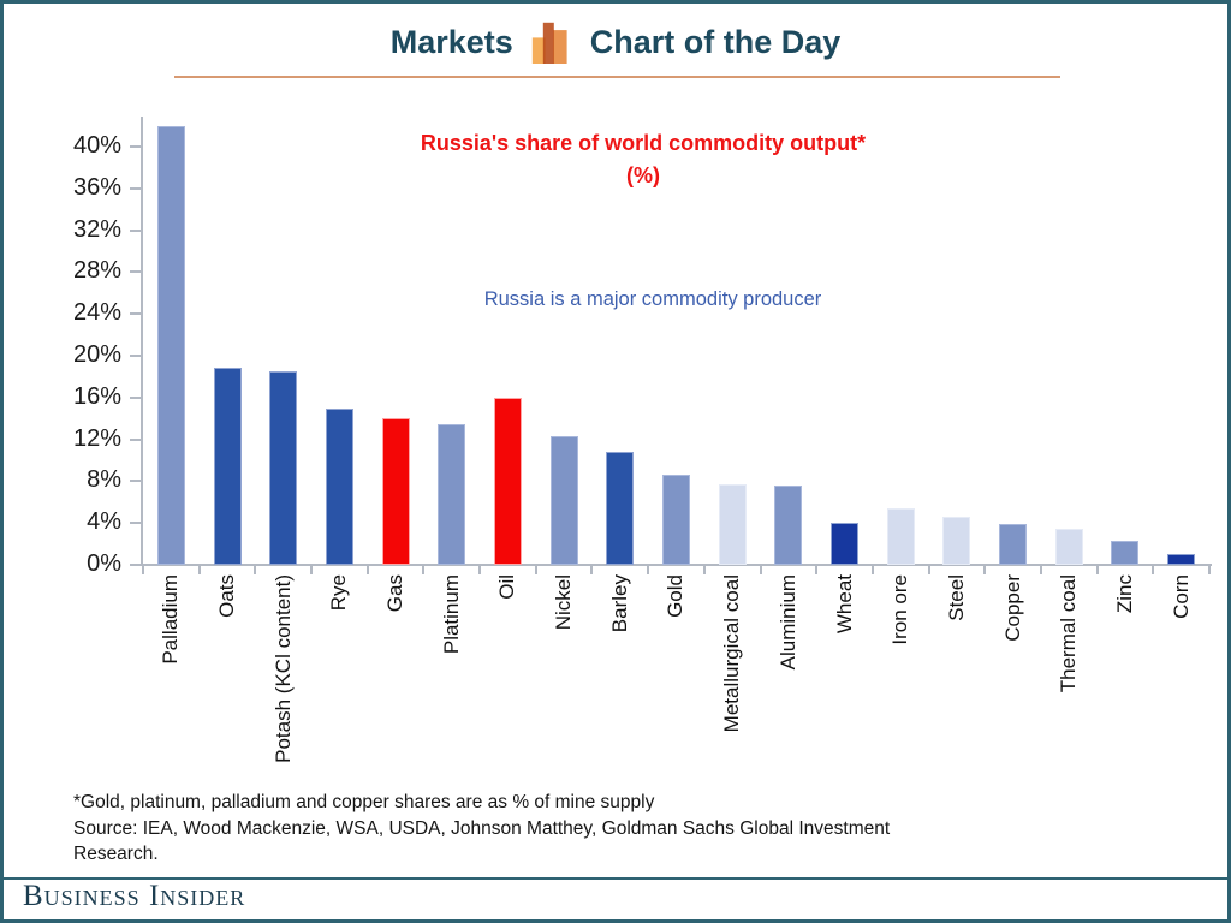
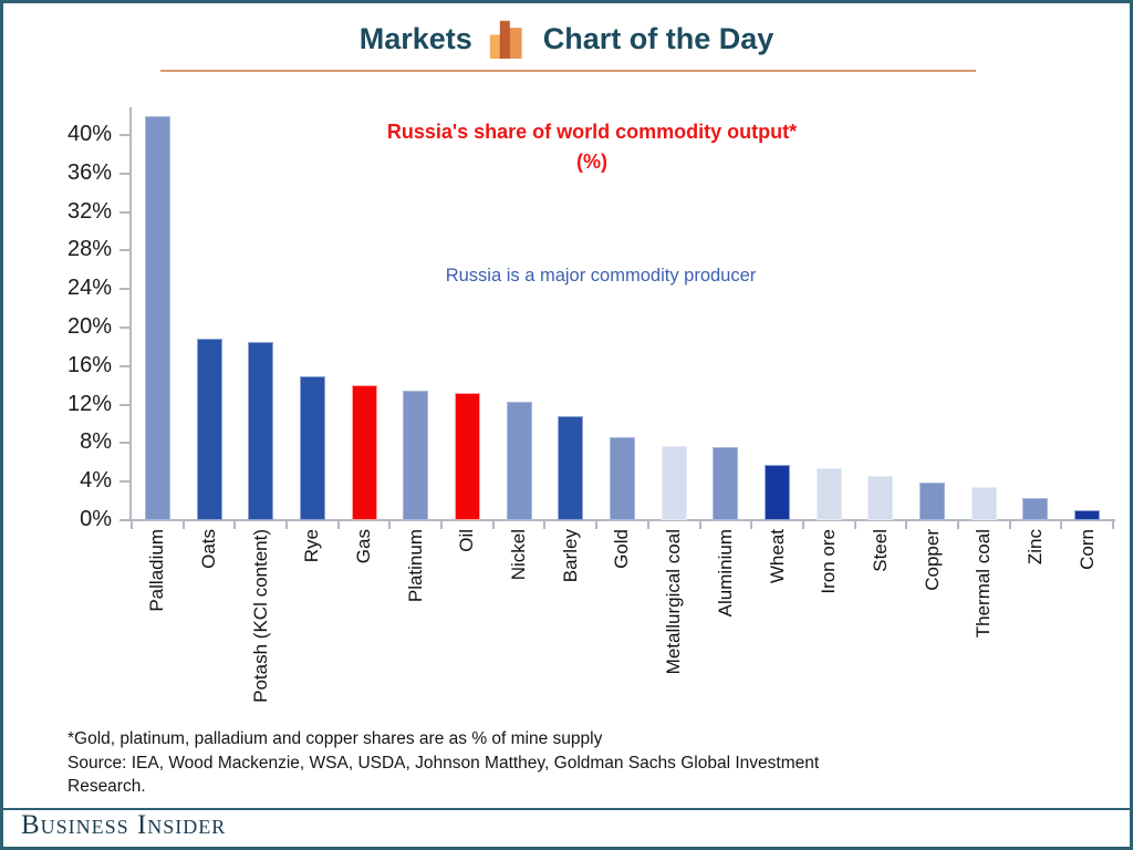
Oil: 16% -> 13%
Wheat: 4% -> 6%
